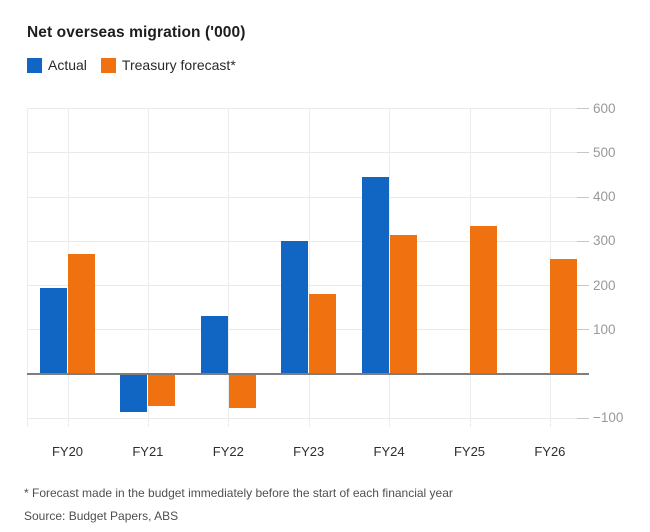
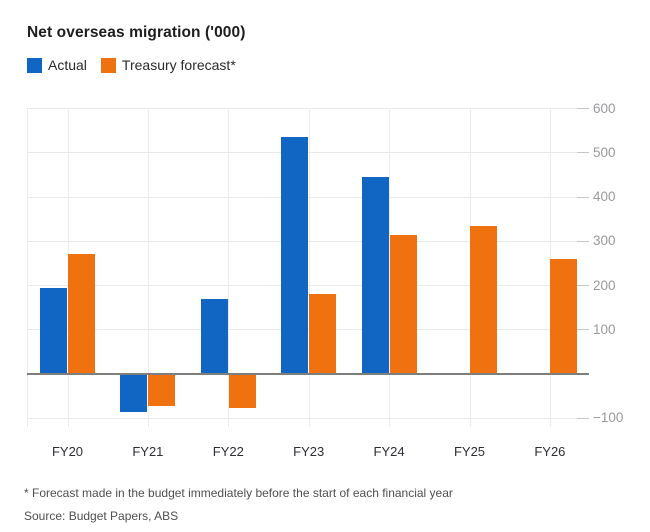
Actual/FY22: 130 -> 170
Actual/FY23: 300 -> 540
